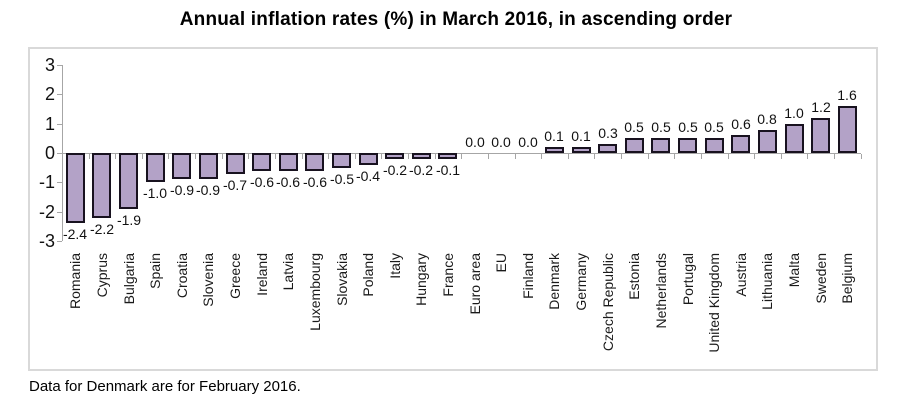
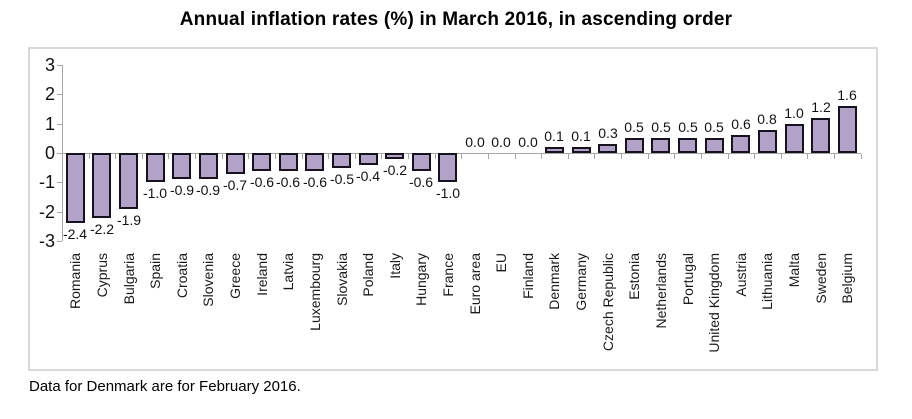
Hungary: -0.2 -> -0.6
France: -0.1 -> -1.0
